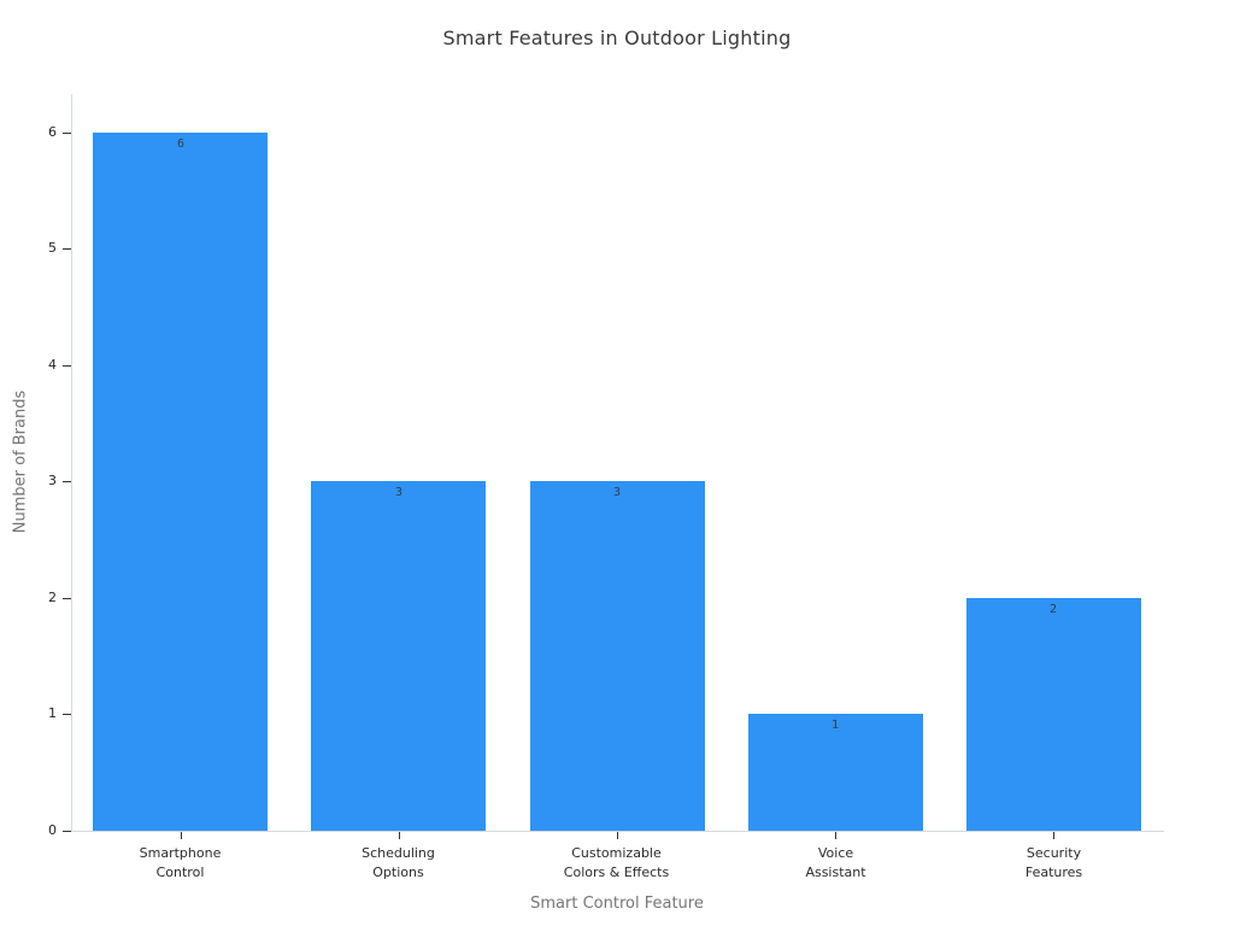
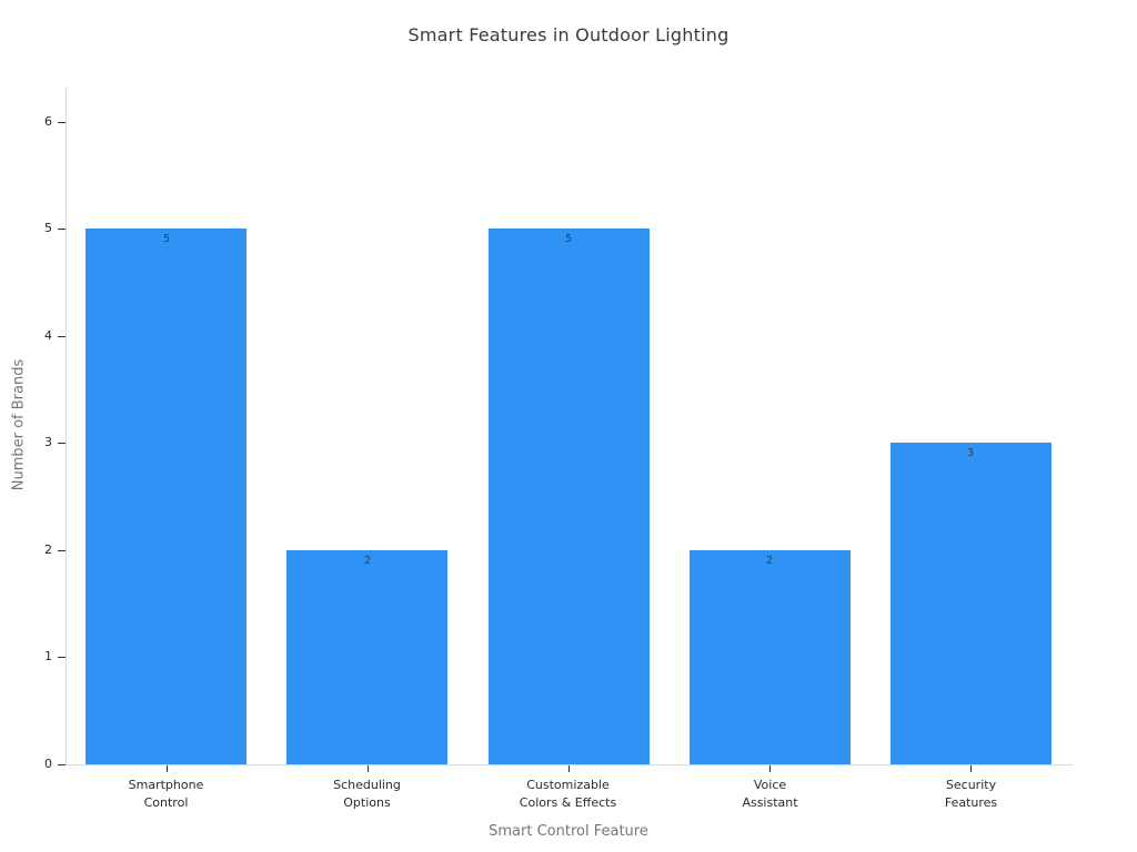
Smartphone Control: 6 -> 5
Scheduling Options: 3 -> 2
Customizable Colors & Effects: 3 -> 5
Voice Assistant: 1 -> 2
Security Features: 2 -> 3
